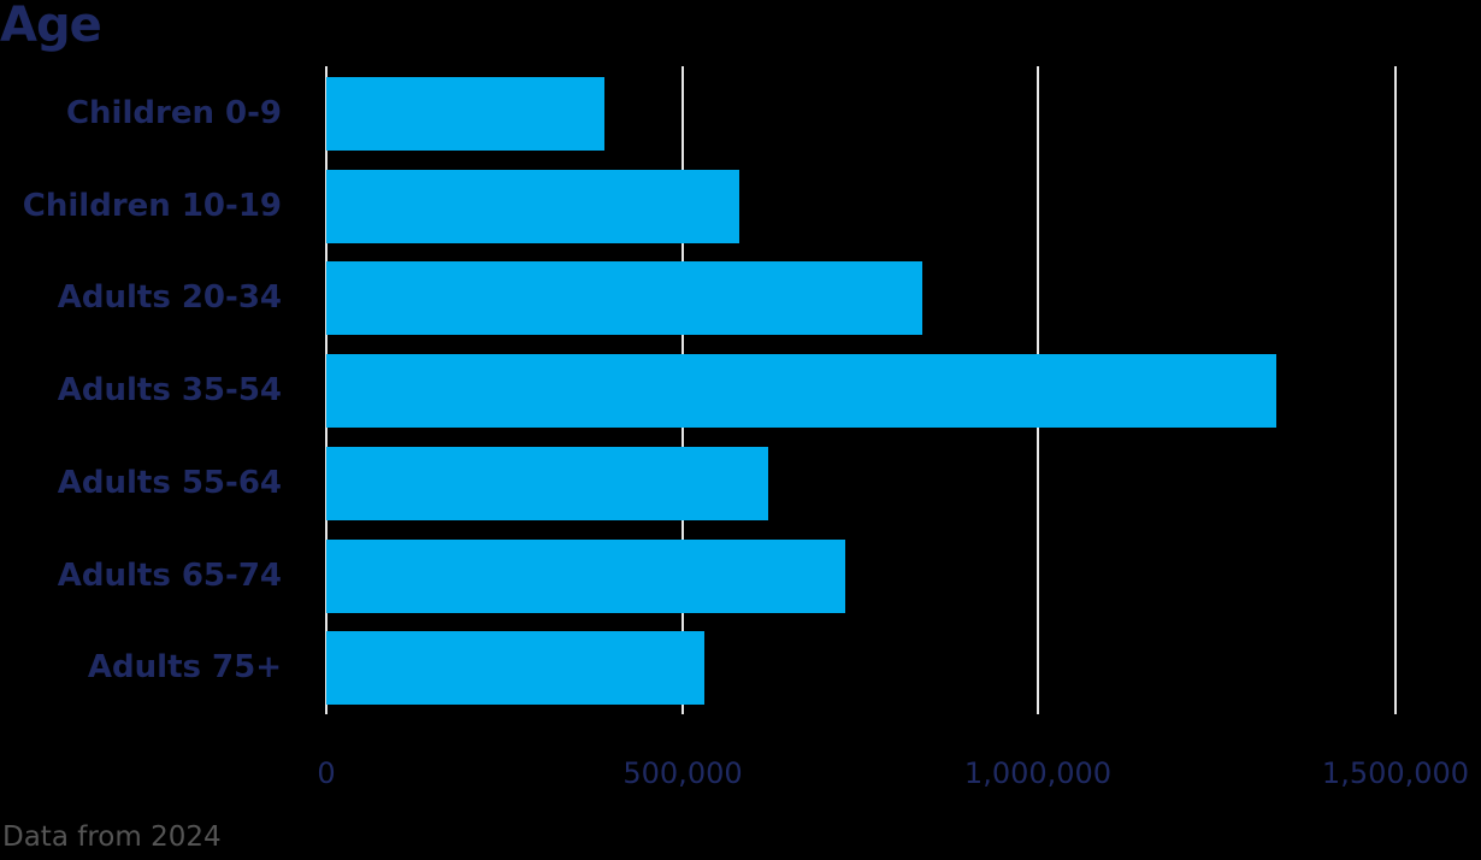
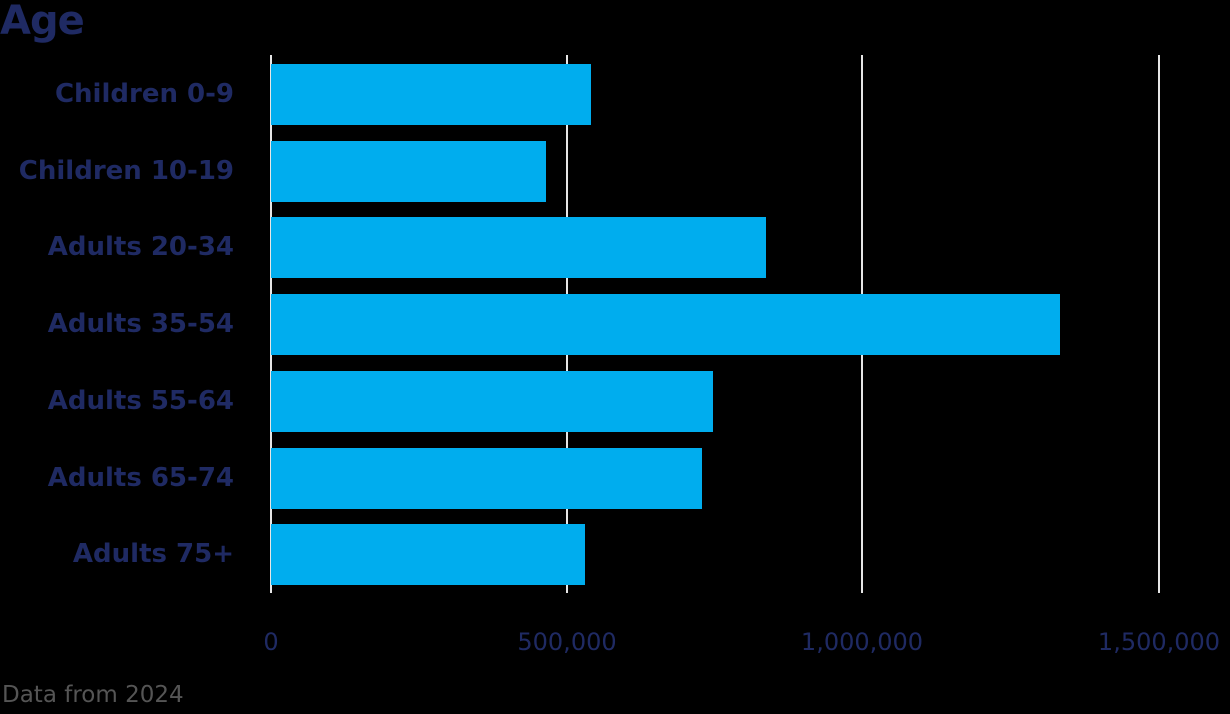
Children 0-9: 390000 -> 540000
Children 10-19: 580000 -> 460000
Adults 55-64: 620000 -> 750000
